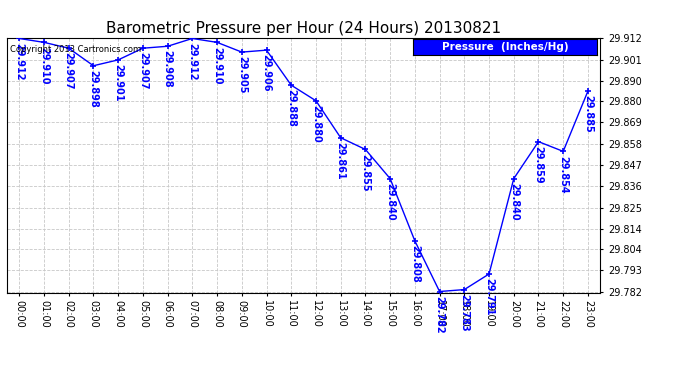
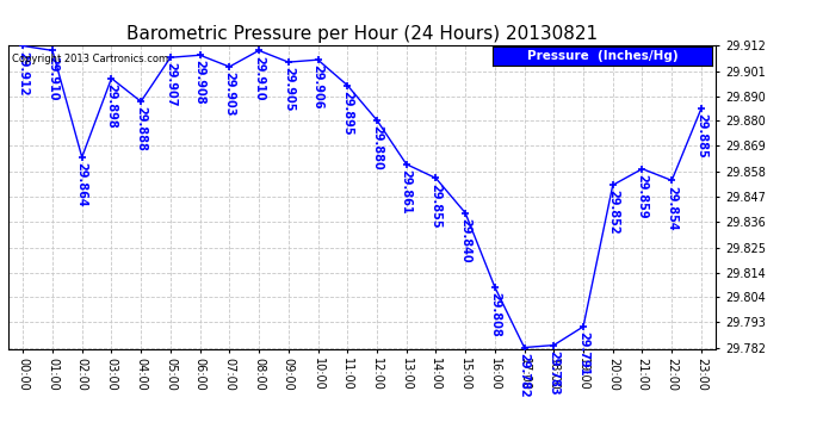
02:00: 29.907 -> 29.864
04:00: 29.901 -> 29.888
07:00: 29.912 -> 29.903
11:00: 29.888 -> 29.895
20:00: 29.840 -> 29.852
